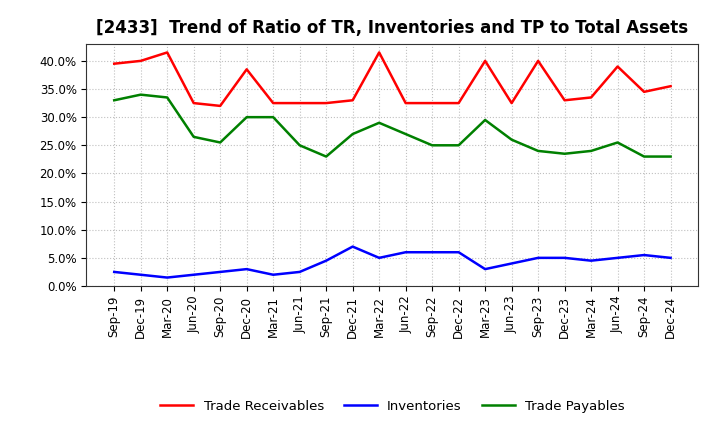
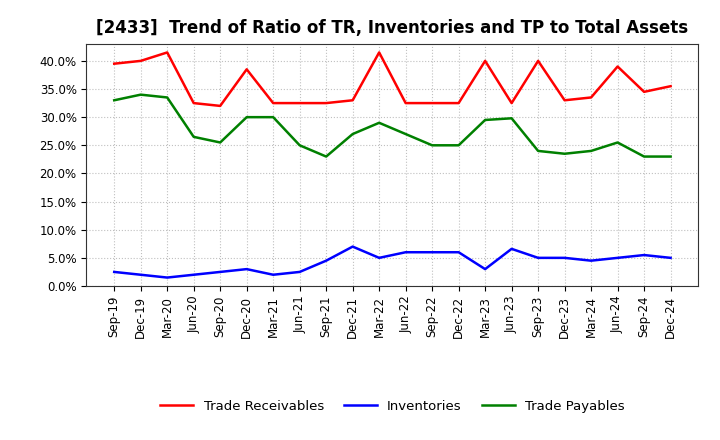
Inventories/Jun-23: 4.0% -> 6.6%
Trade Payables/Jun-23: 26.0% -> 29.8%
